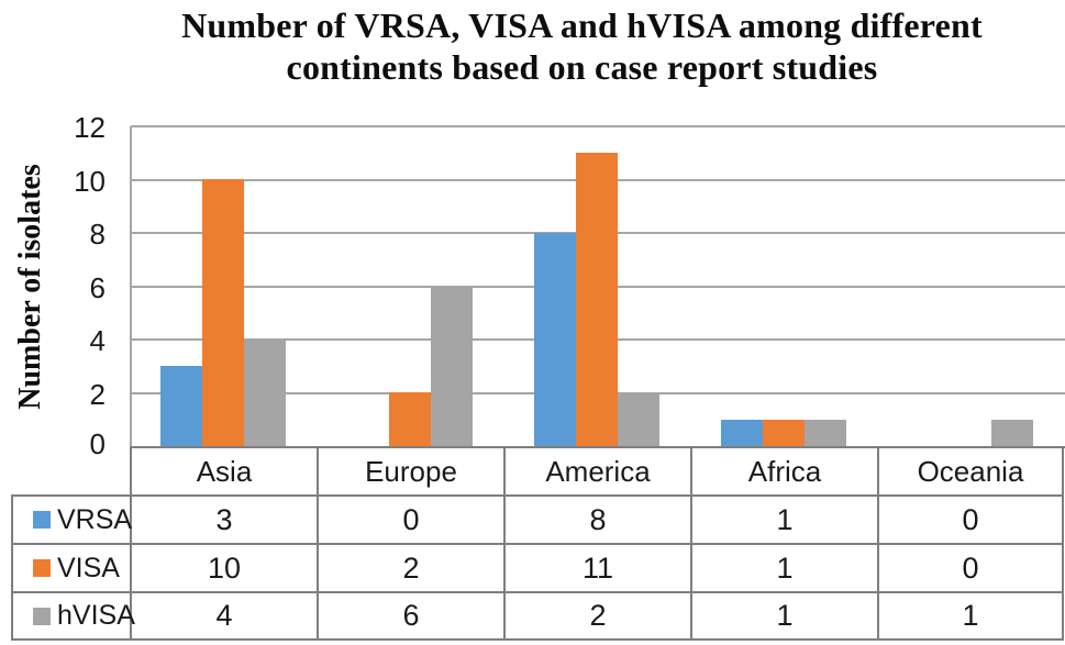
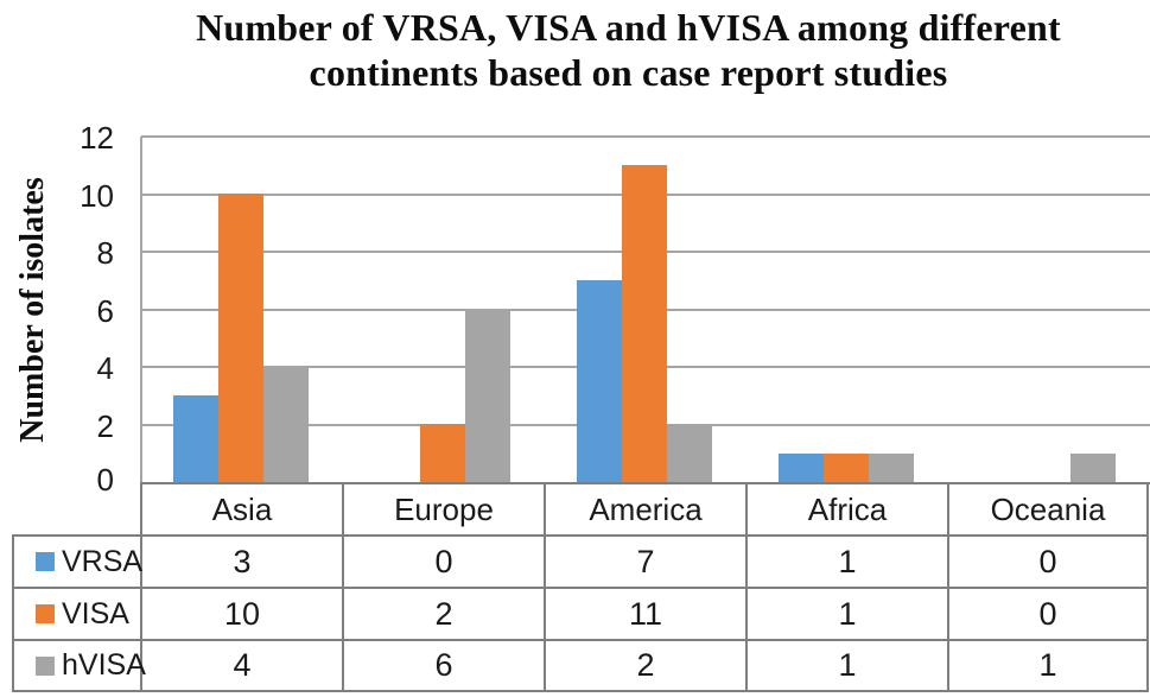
VRSA/America: 8 -> 7
